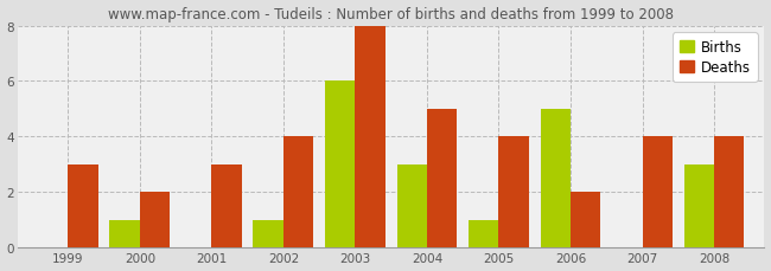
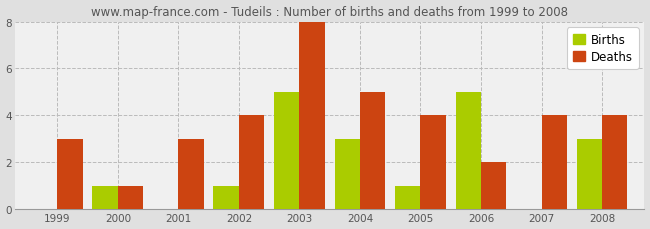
Deaths/2000: 2 -> 1
Births/2003: 6 -> 5
